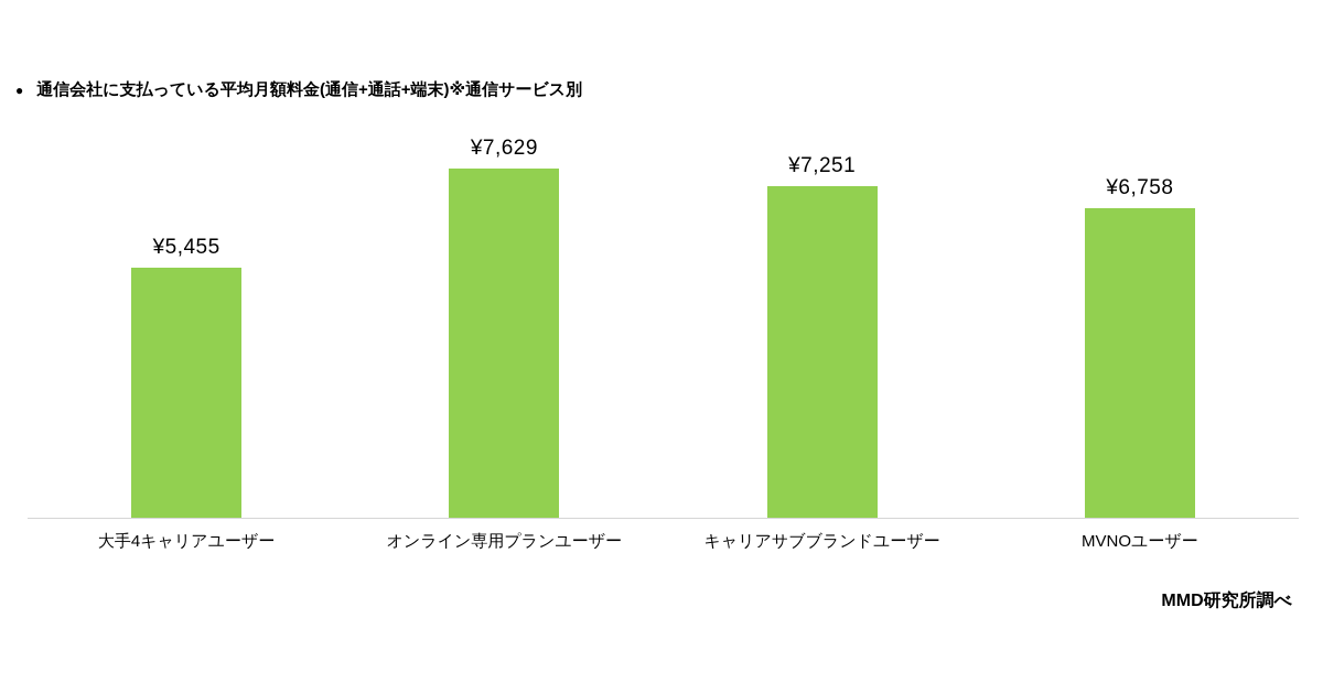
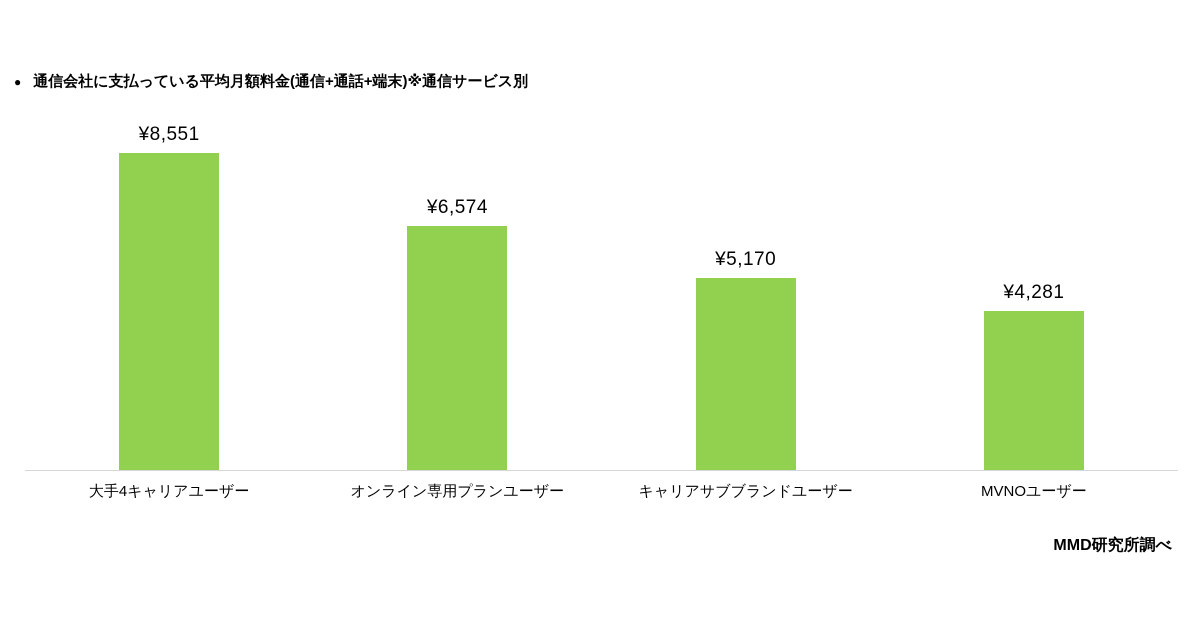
大手4キャリアユーザー: ¥5,455 -> ¥8,551
オンライン専用プランユーザー: ¥7,629 -> ¥6,574
キャリアサブブランドユーザー: ¥7,251 -> ¥5,170
MVNOユーザー: ¥6,758 -> ¥4,281
